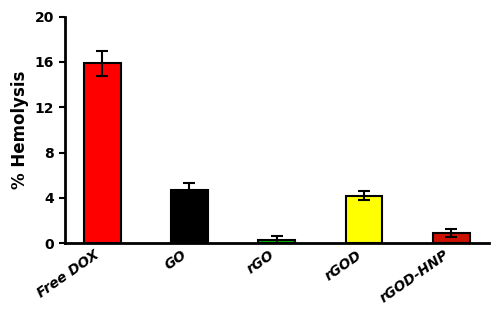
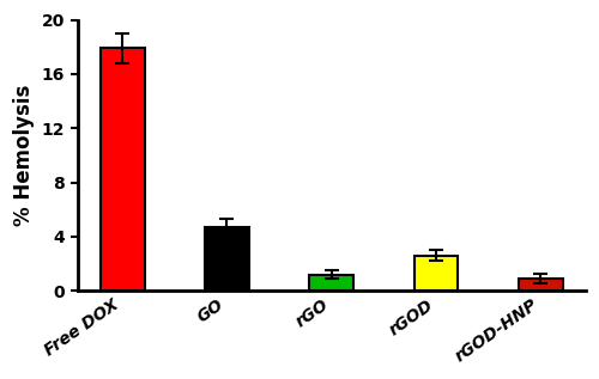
Free DOX: 15.9 -> 17.9
rGO: 0.3 -> 1.2
rGOD: 4.2 -> 2.6
